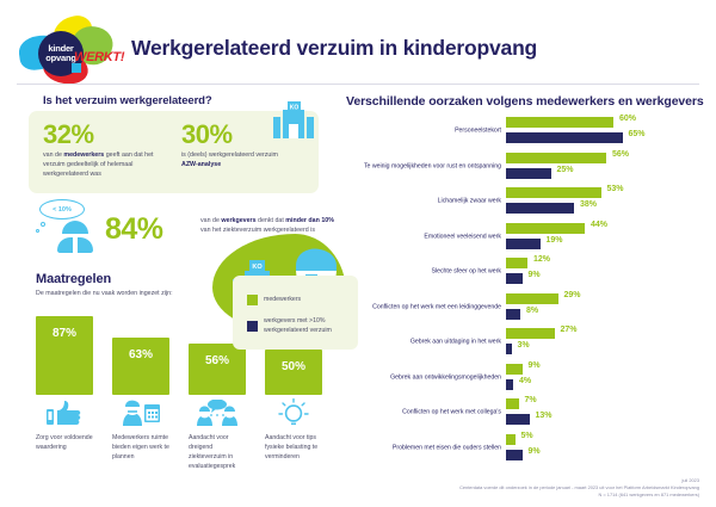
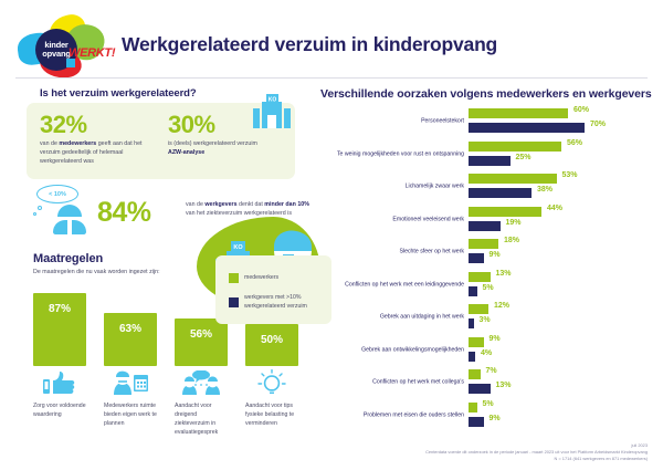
werkgevers met >10% werkgerelateerd verzuim/Personeelstekort: 65% -> 70%
medewerkers/Slechte sfeer op het werk: 12% -> 18%
medewerkers/Conflicten op het werk met een leidinggevende: 29% -> 13%
werkgevers met >10% werkgerelateerd verzuim/Conflicten op het werk met een leidinggevende: 8% -> 5%
medewerkers/Gebrek aan uitdaging in het werk: 27% -> 12%
